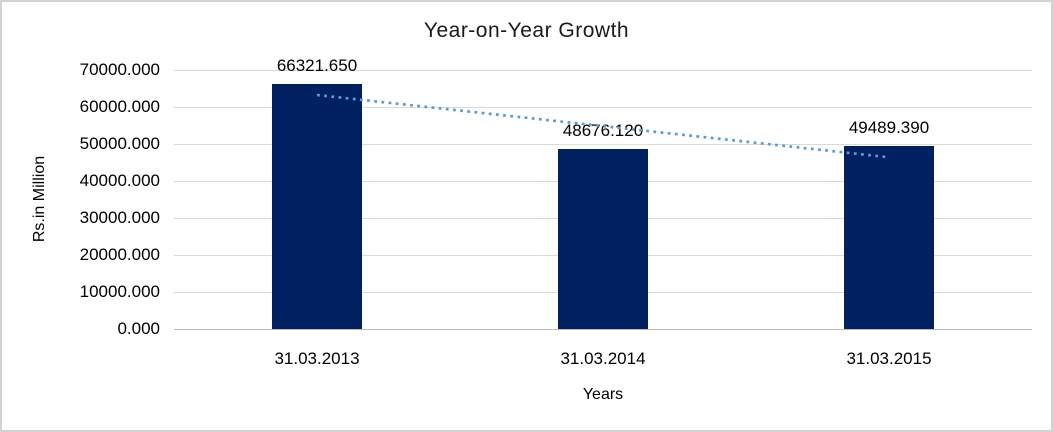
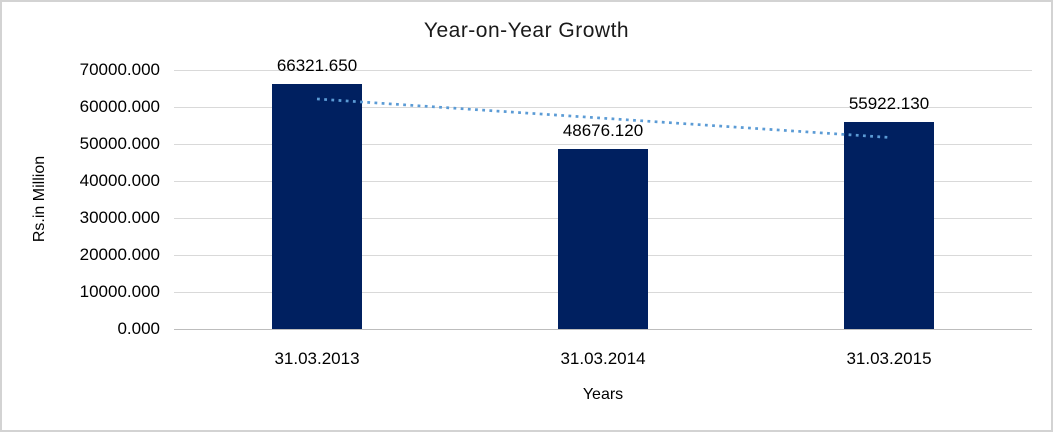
31.03.2015: 49489.390 -> 55922.130
